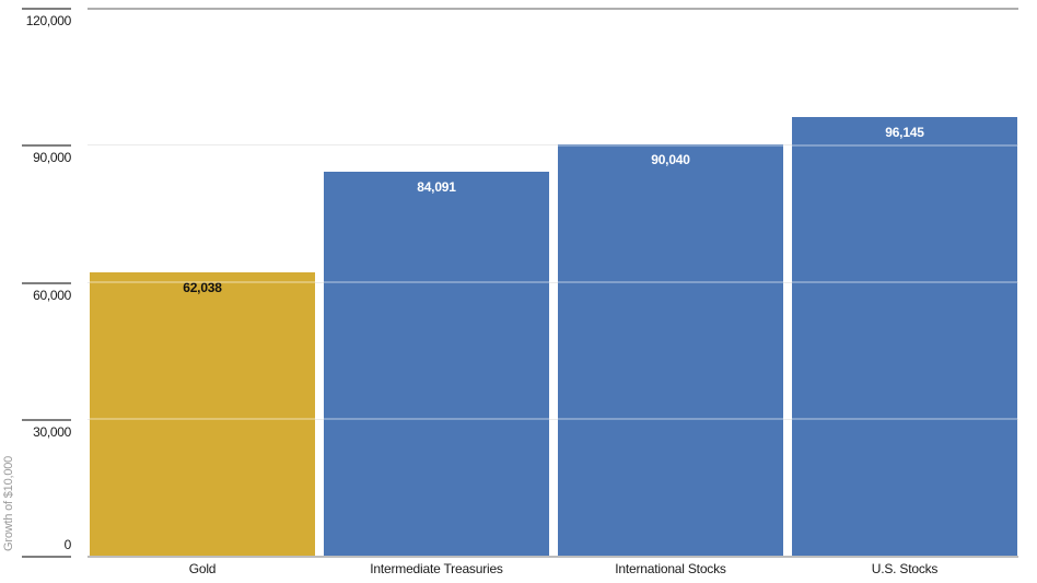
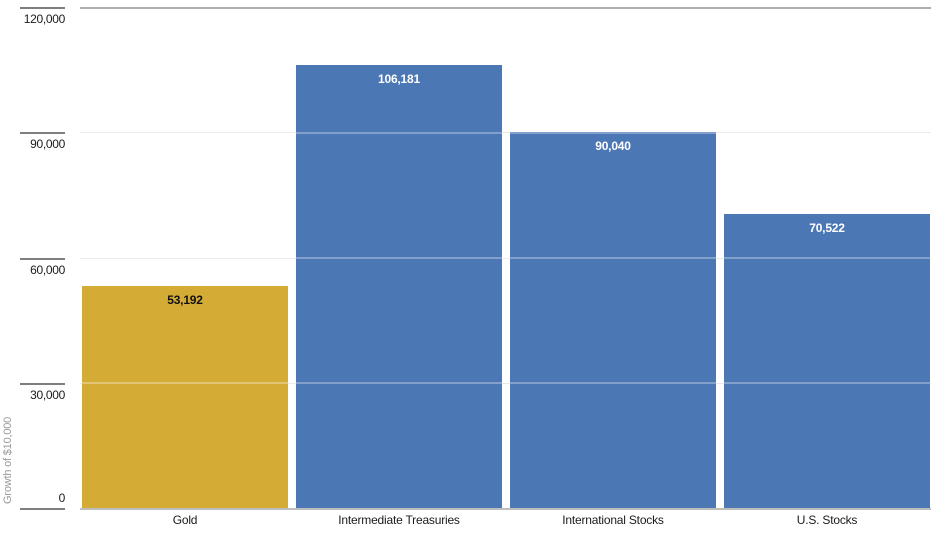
Gold: 62,038 -> 53,192
Intermediate Treasuries: 84,091 -> 106,181
U.S. Stocks: 96,145 -> 70,522
